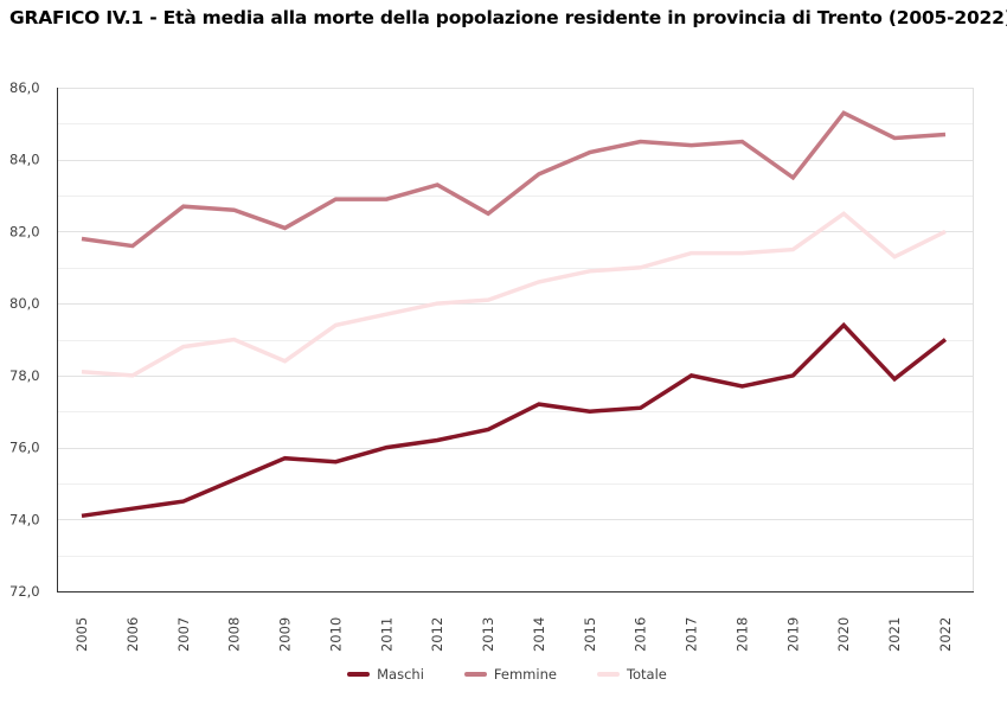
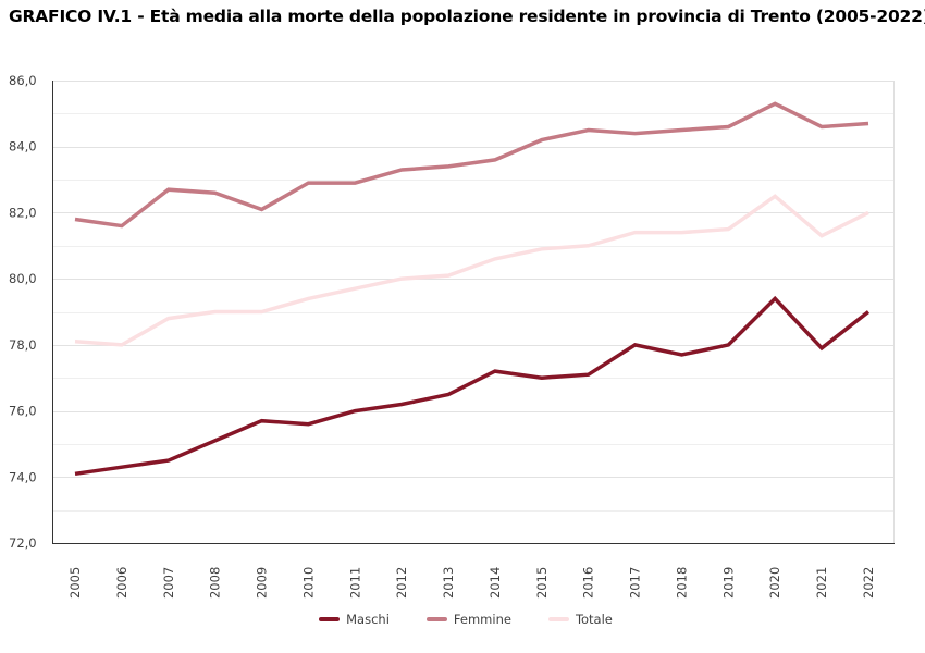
Totale/2009: 78,4 -> 79,0
Femmine/2013: 82,5 -> 83,4
Femmine/2019: 83,5 -> 84,6
